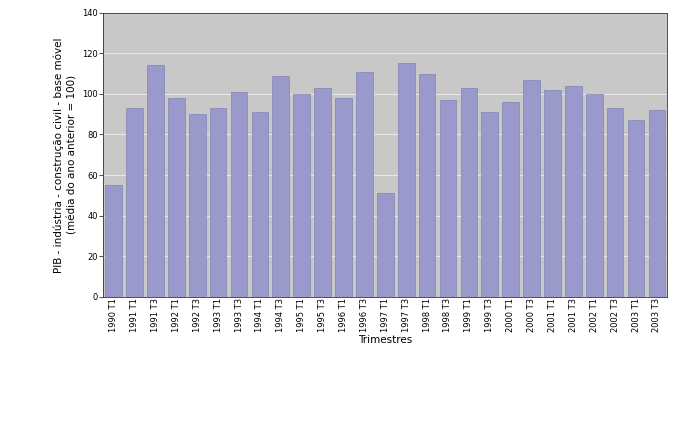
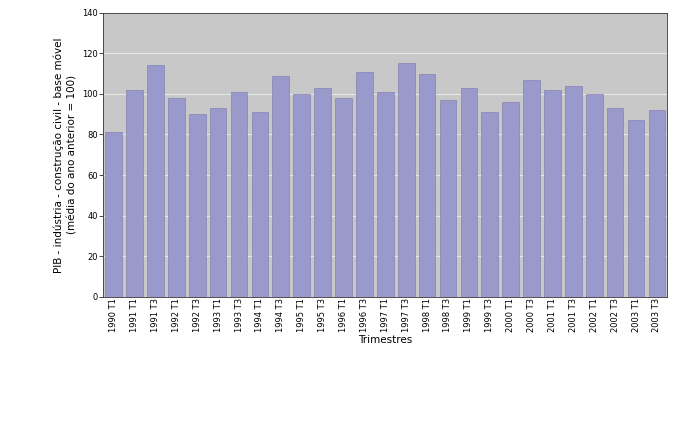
1990 T1: 55 -> 81
1991 T1: 93 -> 102
1997 T1: 51 -> 101
